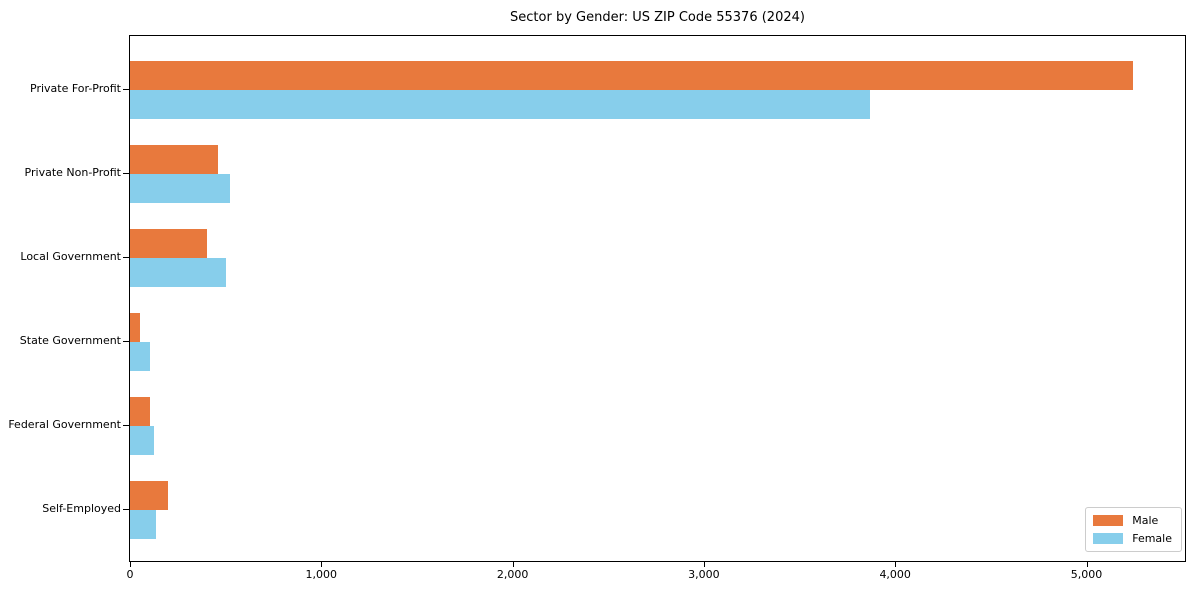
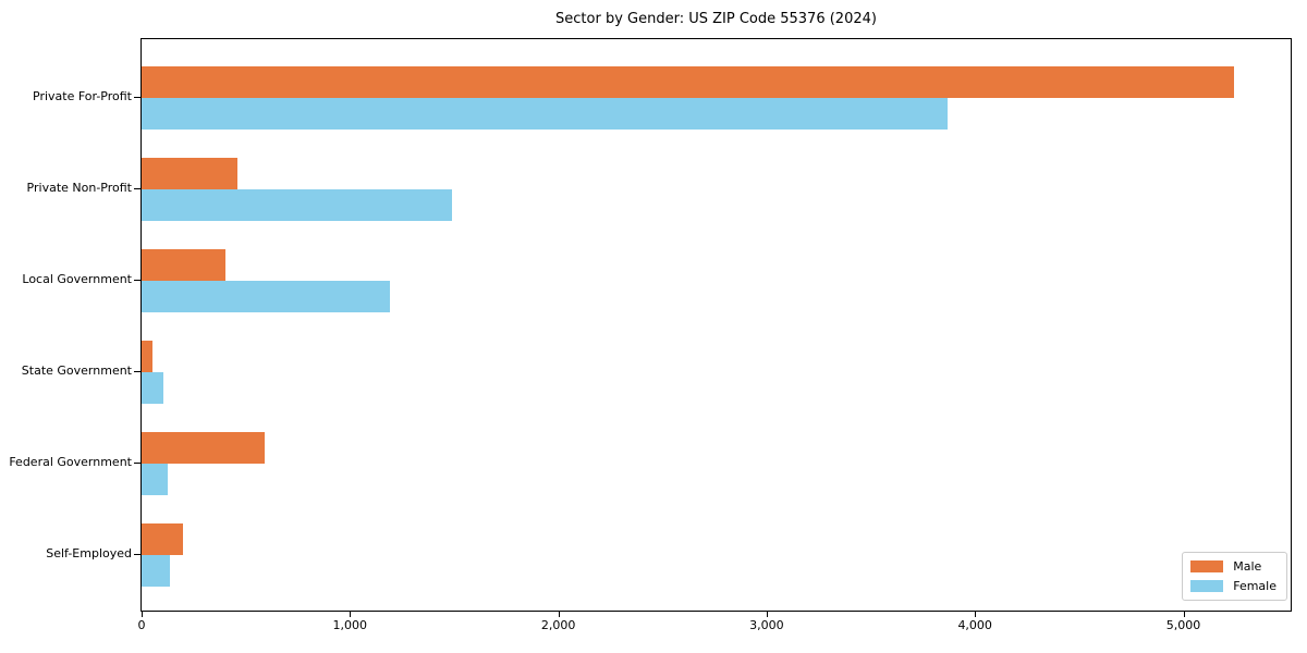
Female/Private Non-Profit: 520 -> 1490
Female/Local Government: 500 -> 1190
Male/Federal Government: 100 -> 590
